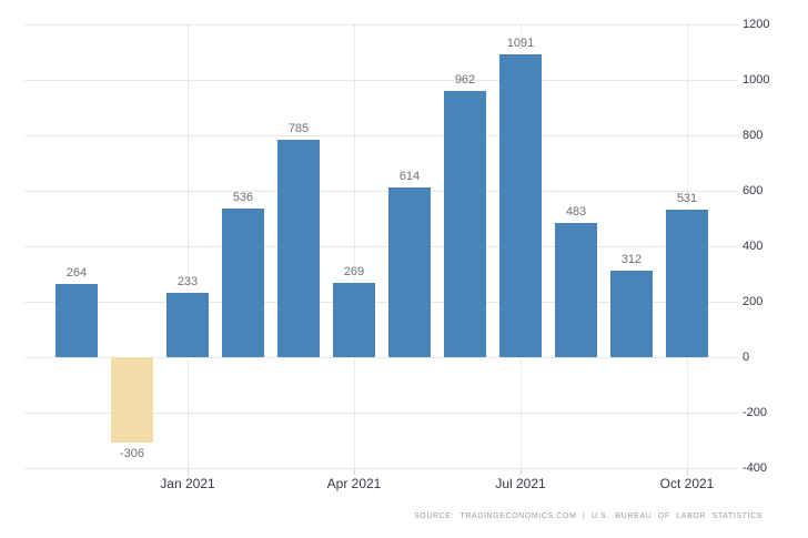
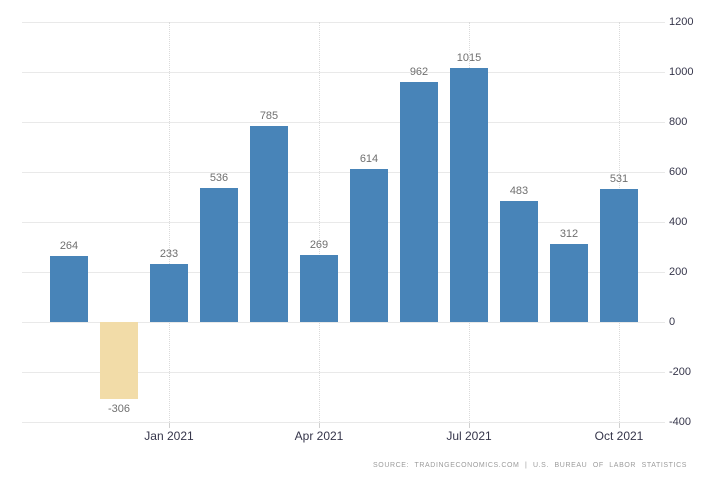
Jul 2021: 1091 -> 1015
